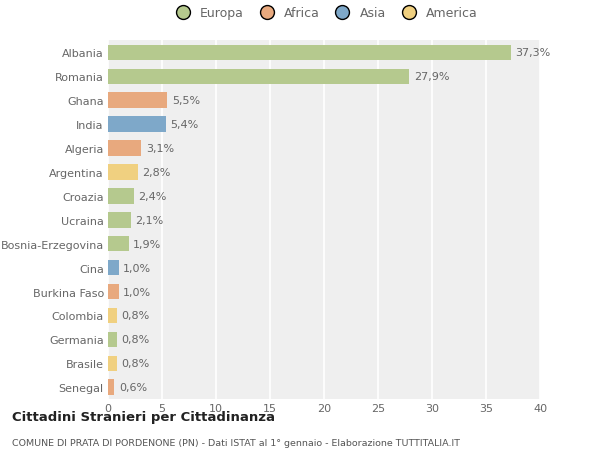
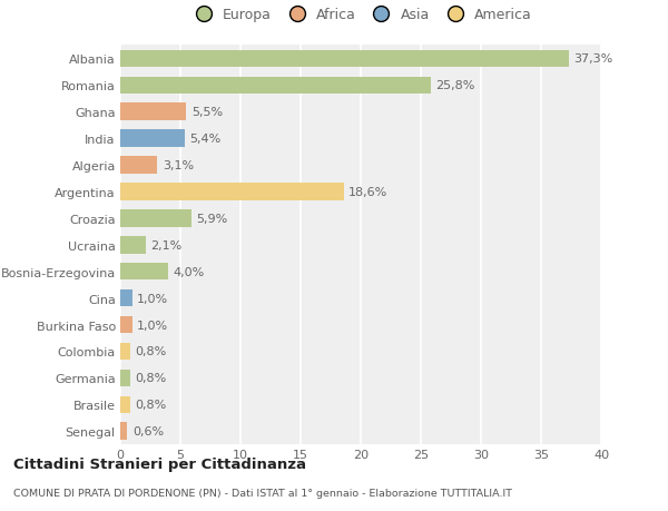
Romania: 27,9% -> 25,8%
Argentina: 2,8% -> 18,6%
Croazia: 2,4% -> 5,9%
Bosnia-Erzegovina: 1,9% -> 4,0%
